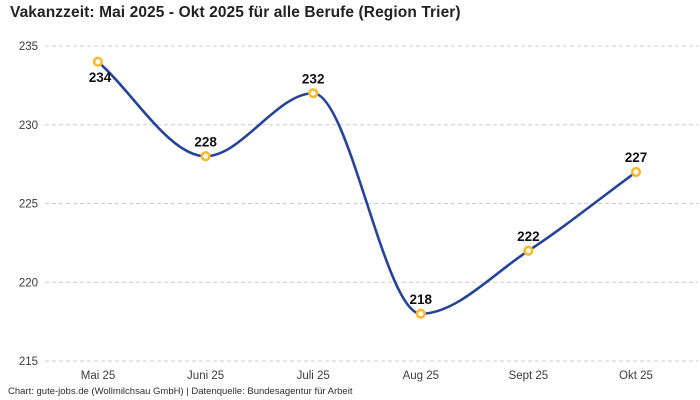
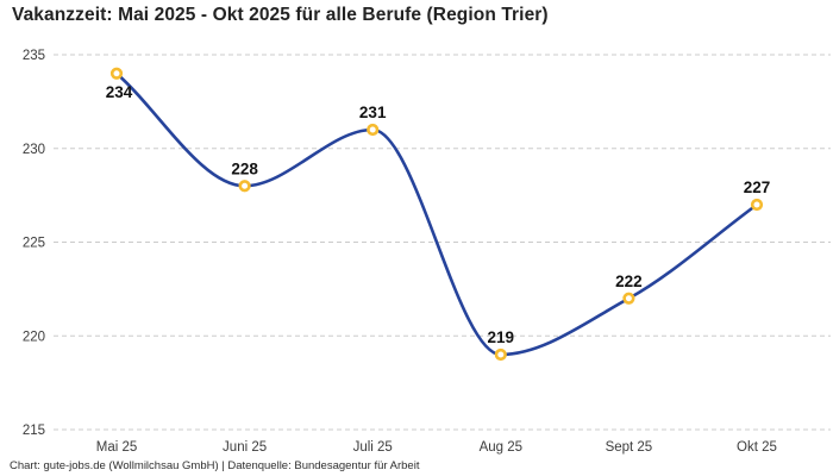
Juli 25: 232 -> 231
Aug 25: 218 -> 219
